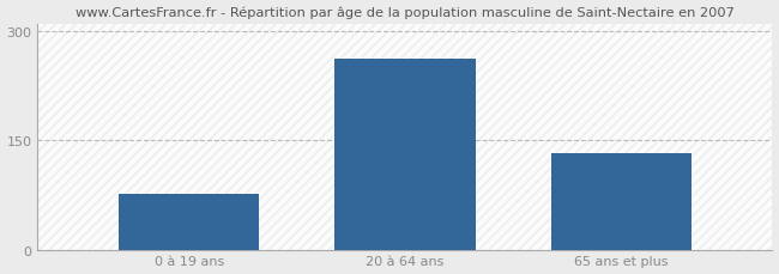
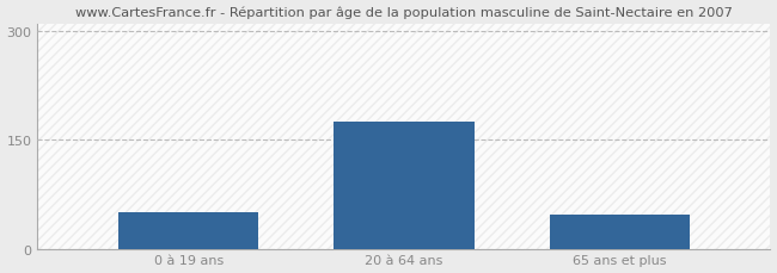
0 à 19 ans: 76 -> 50
20 à 64 ans: 262 -> 175
65 ans et plus: 132 -> 47
